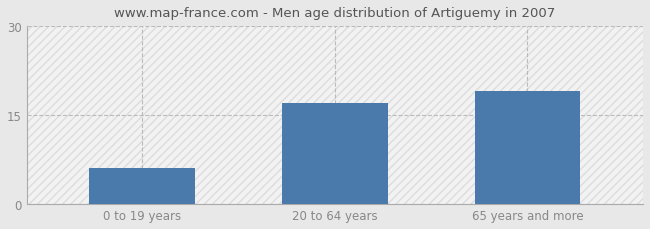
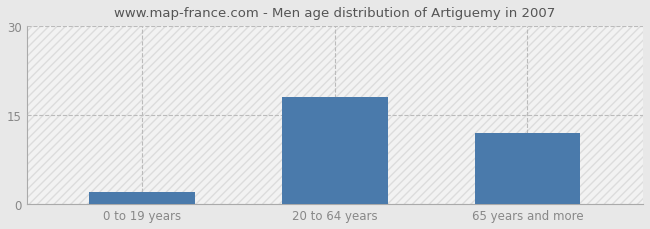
0 to 19 years: 6 -> 2
20 to 64 years: 17 -> 18
65 years and more: 19 -> 12
